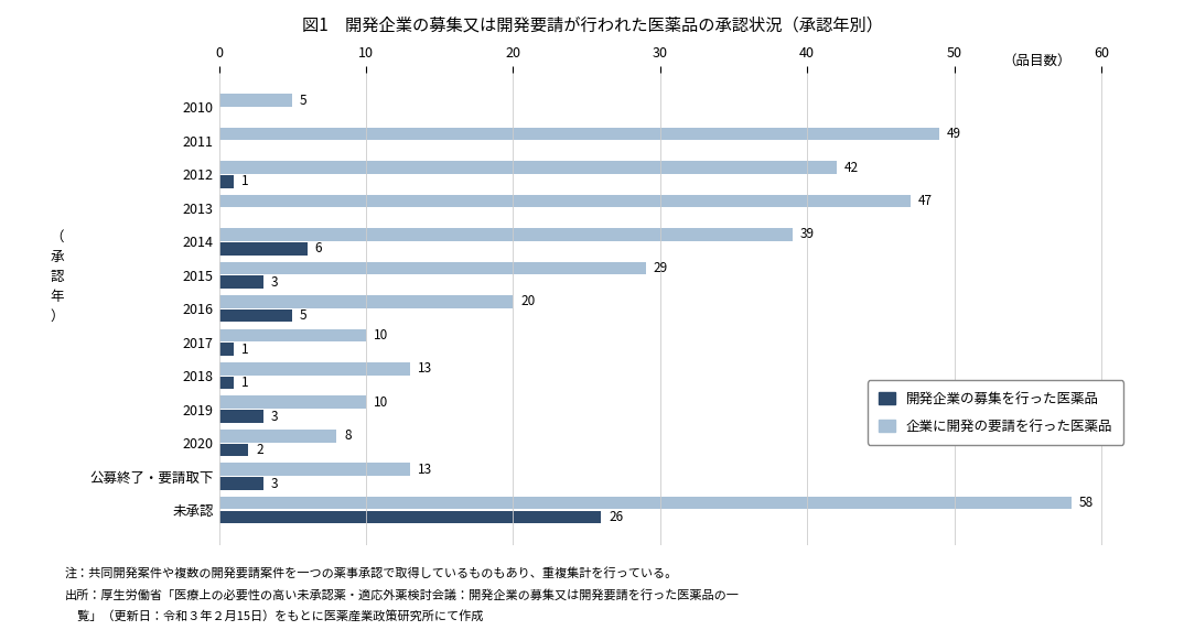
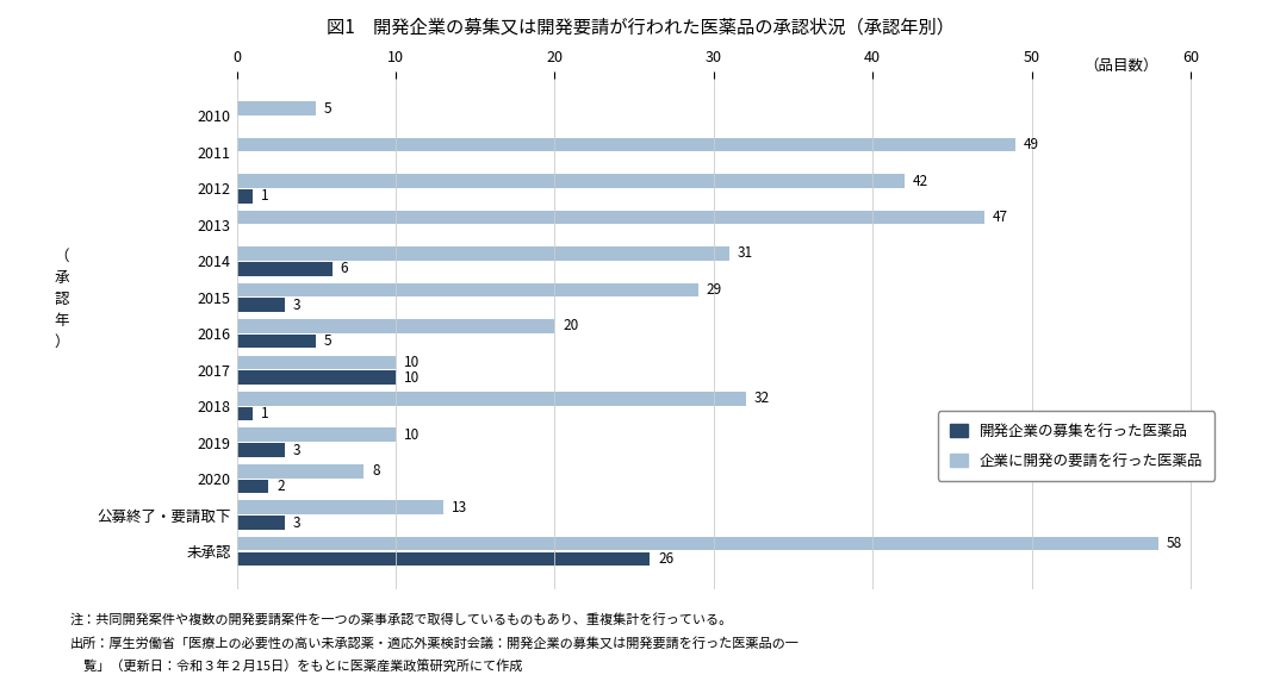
企業に開発の要請を行った医薬品/2014: 39 -> 31
開発企業の募集を行った医薬品/2017: 1 -> 10
企業に開発の要請を行った医薬品/2018: 13 -> 32
